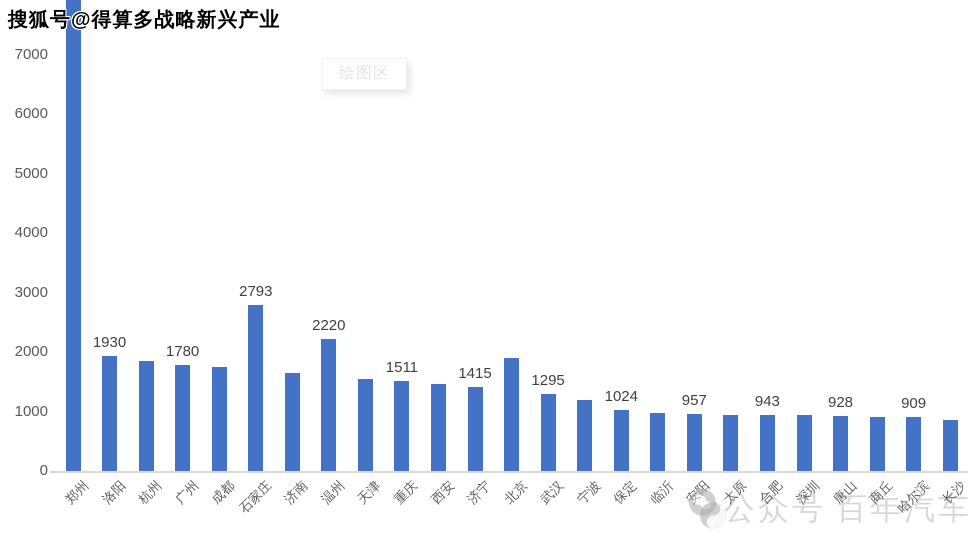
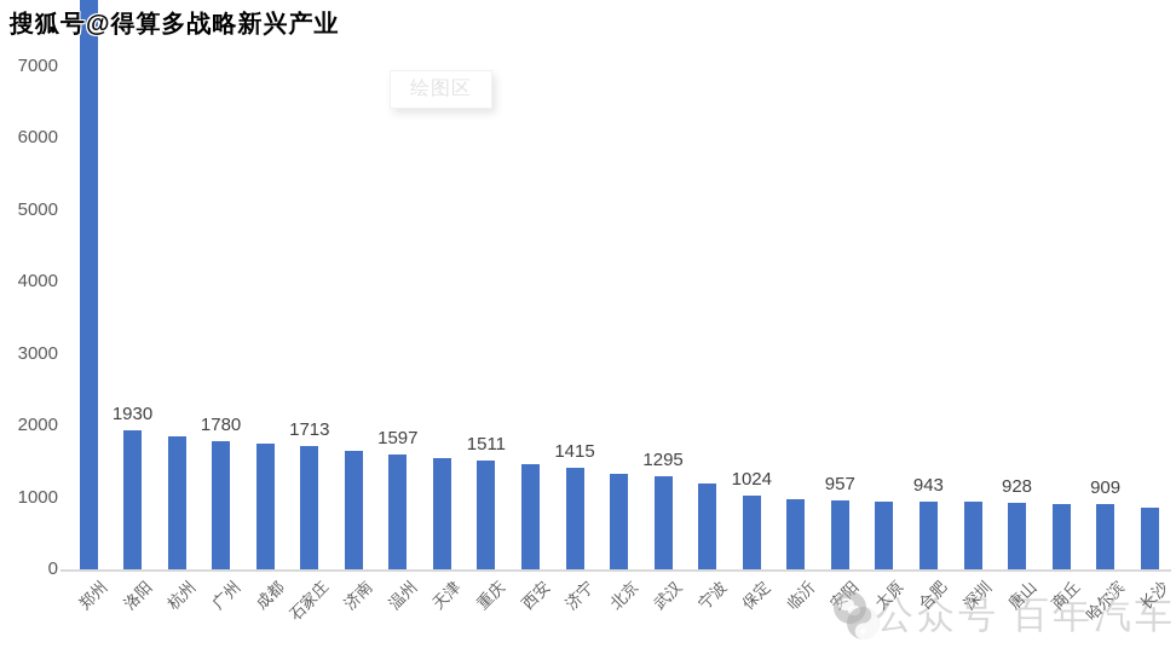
石家庄: 2793 -> 1713
温州: 2220 -> 1597
北京: 1900 -> 1300
